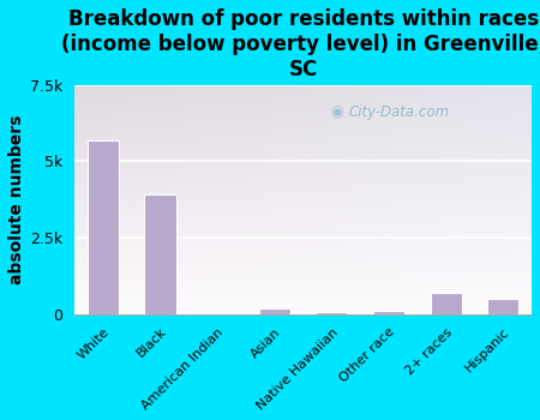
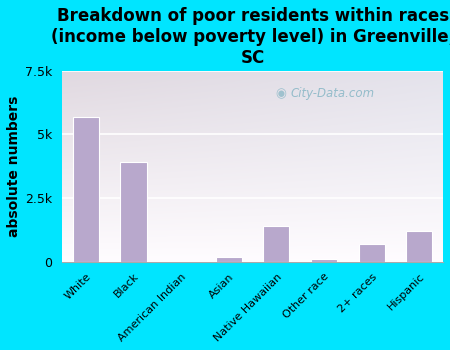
Native Hawaiian: 0.08k -> 1.40k
Hispanic: 0.50k -> 1.20k
